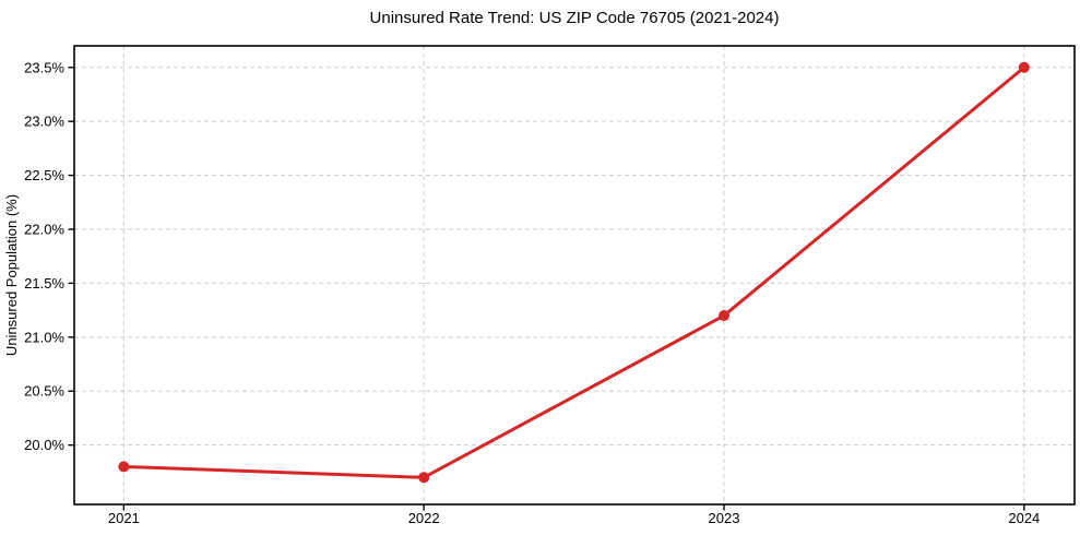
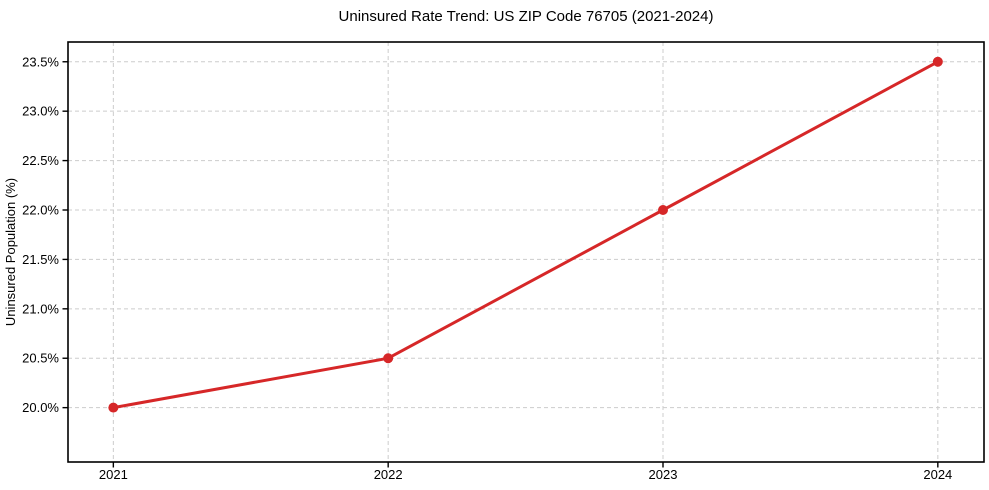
2021: 19.8% -> 20.0%
2022: 19.7% -> 20.5%
2023: 21.2% -> 22.0%
